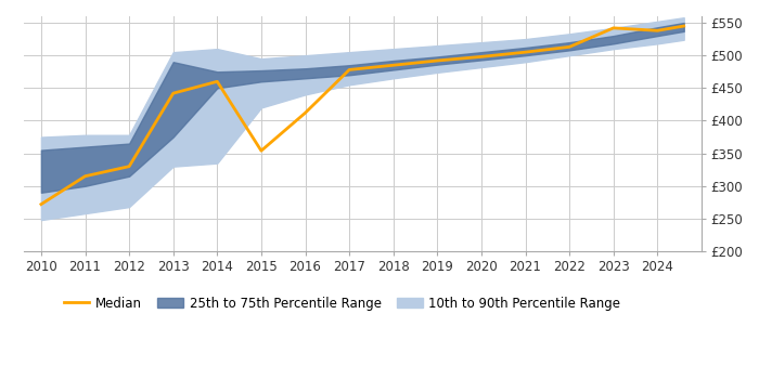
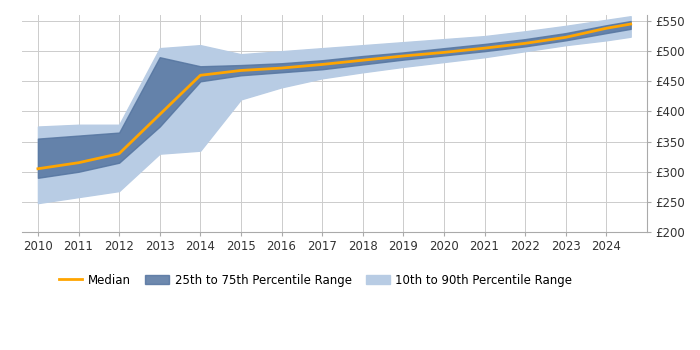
Median/2010: £272 -> £305
Median/2013: £442 -> £395
Median/2015: £354 -> £468
Median/2016: £412 -> £472
Median/2023: £542 -> £523
